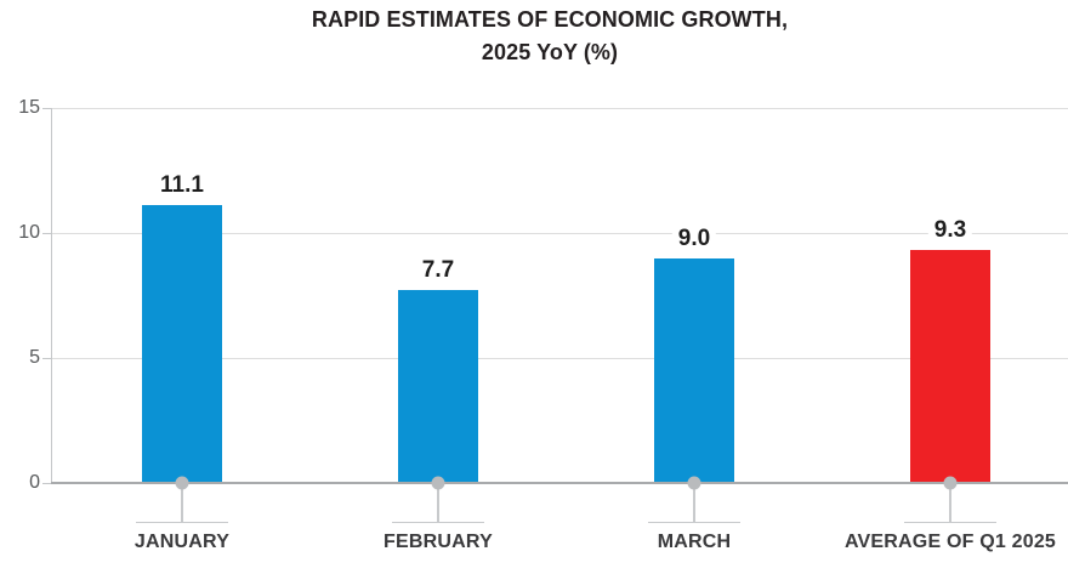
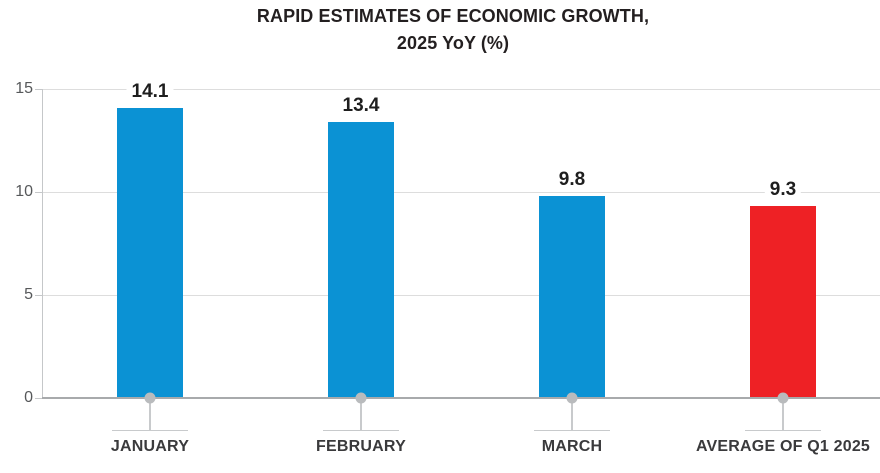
JANUARY: 11.1 -> 14.1
FEBRUARY: 7.7 -> 13.4
MARCH: 9.0 -> 9.8
